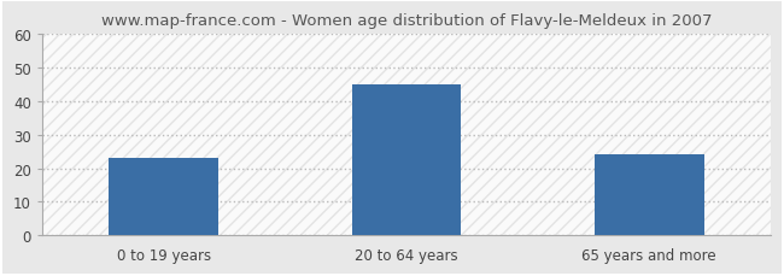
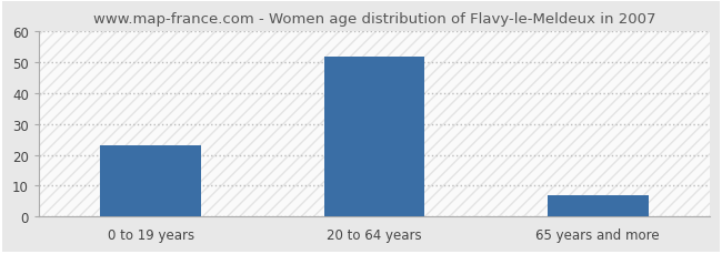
20 to 64 years: 45 -> 52
65 years and more: 24 -> 7
